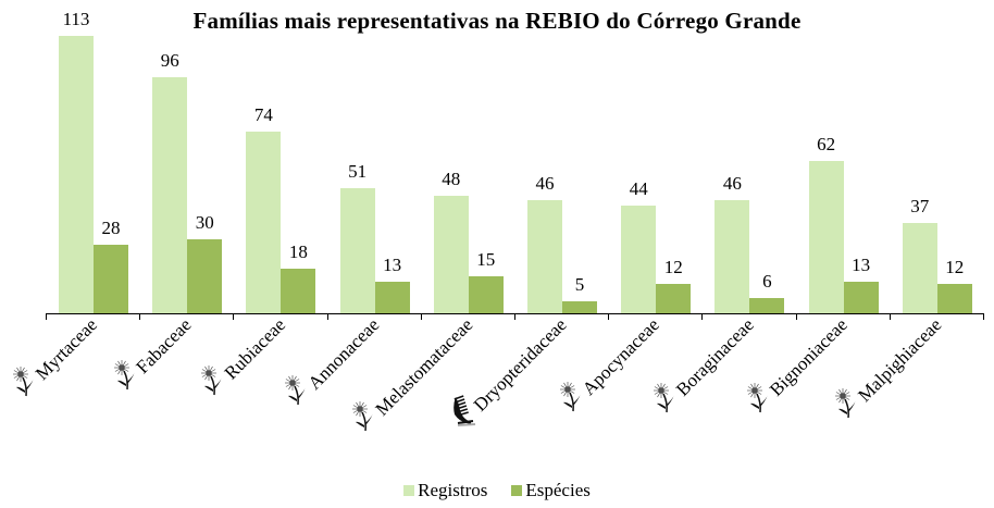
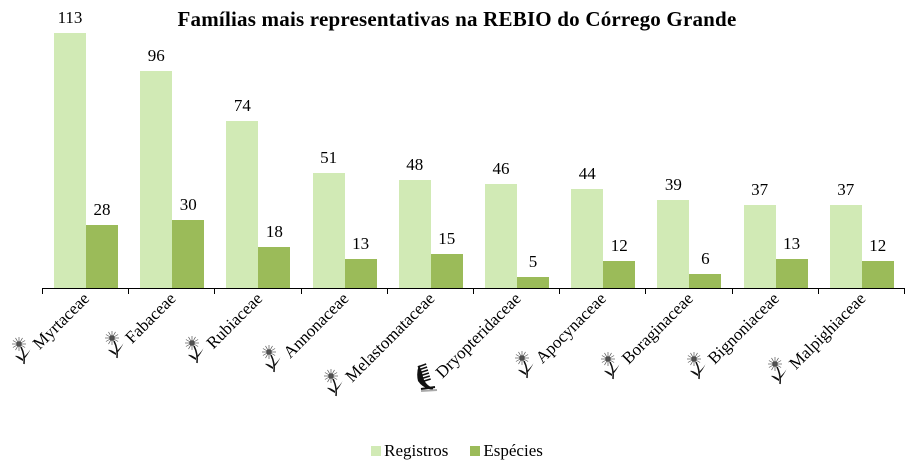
Registros/Boraginaceae: 46 -> 39
Registros/Bignoniaceae: 62 -> 37
